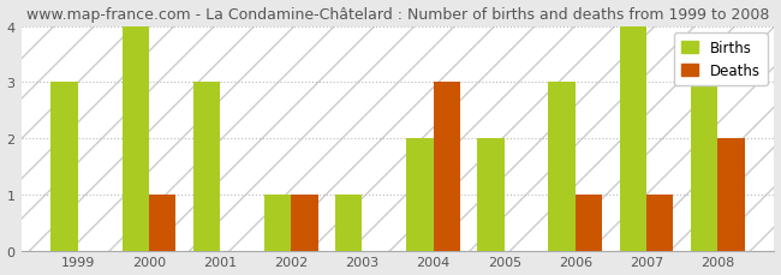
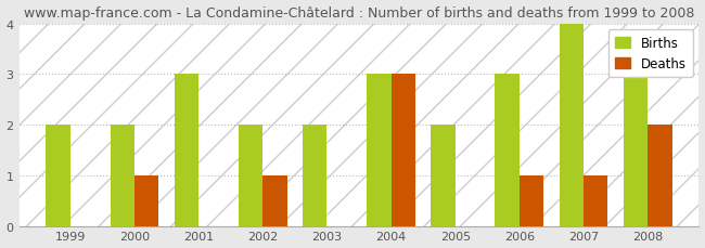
Births/1999: 3 -> 2
Births/2000: 4 -> 2
Births/2002: 1 -> 2
Births/2003: 1 -> 2
Births/2004: 2 -> 3
